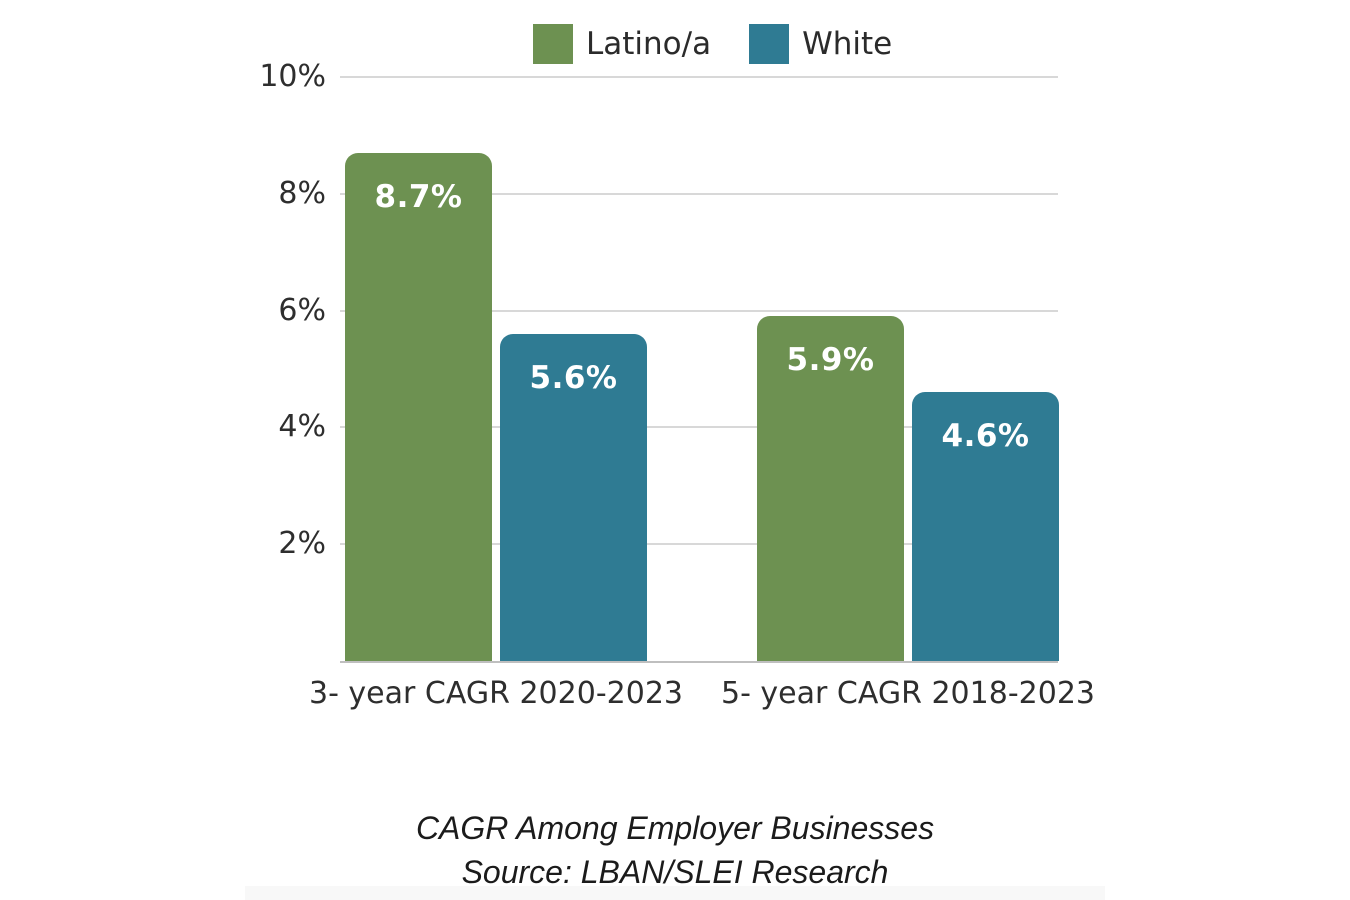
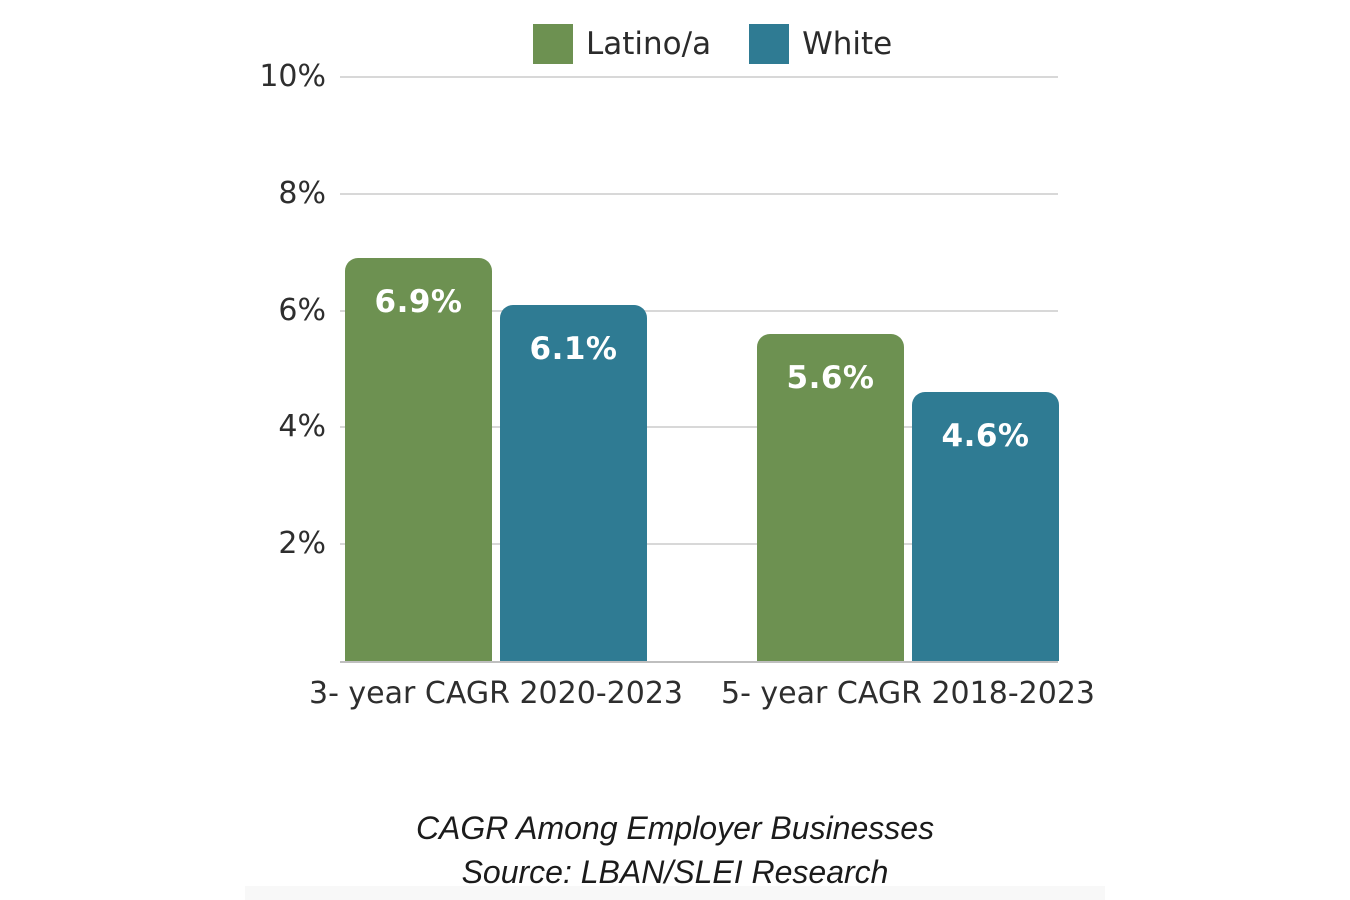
Latino/a/3- year CAGR 2020-2023: 8.7% -> 6.9%
White/3- year CAGR 2020-2023: 5.6% -> 6.1%
Latino/a/5- year CAGR 2018-2023: 5.9% -> 5.6%
